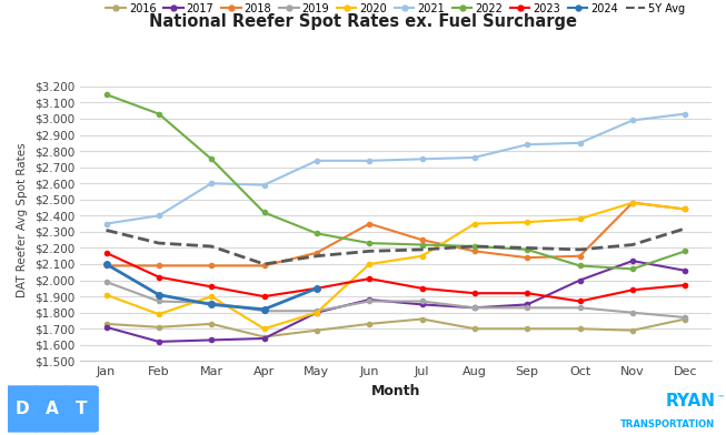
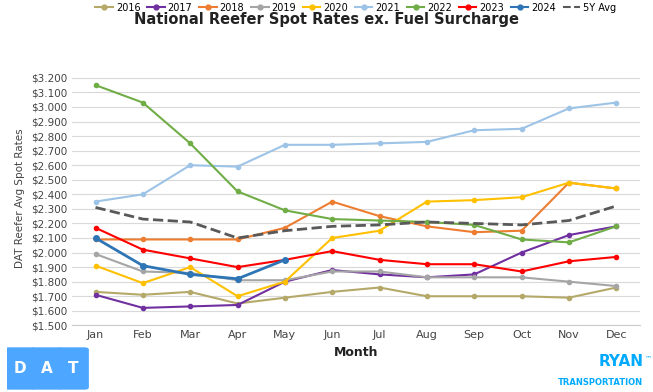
2017/Dec: $2.06 -> $2.18
